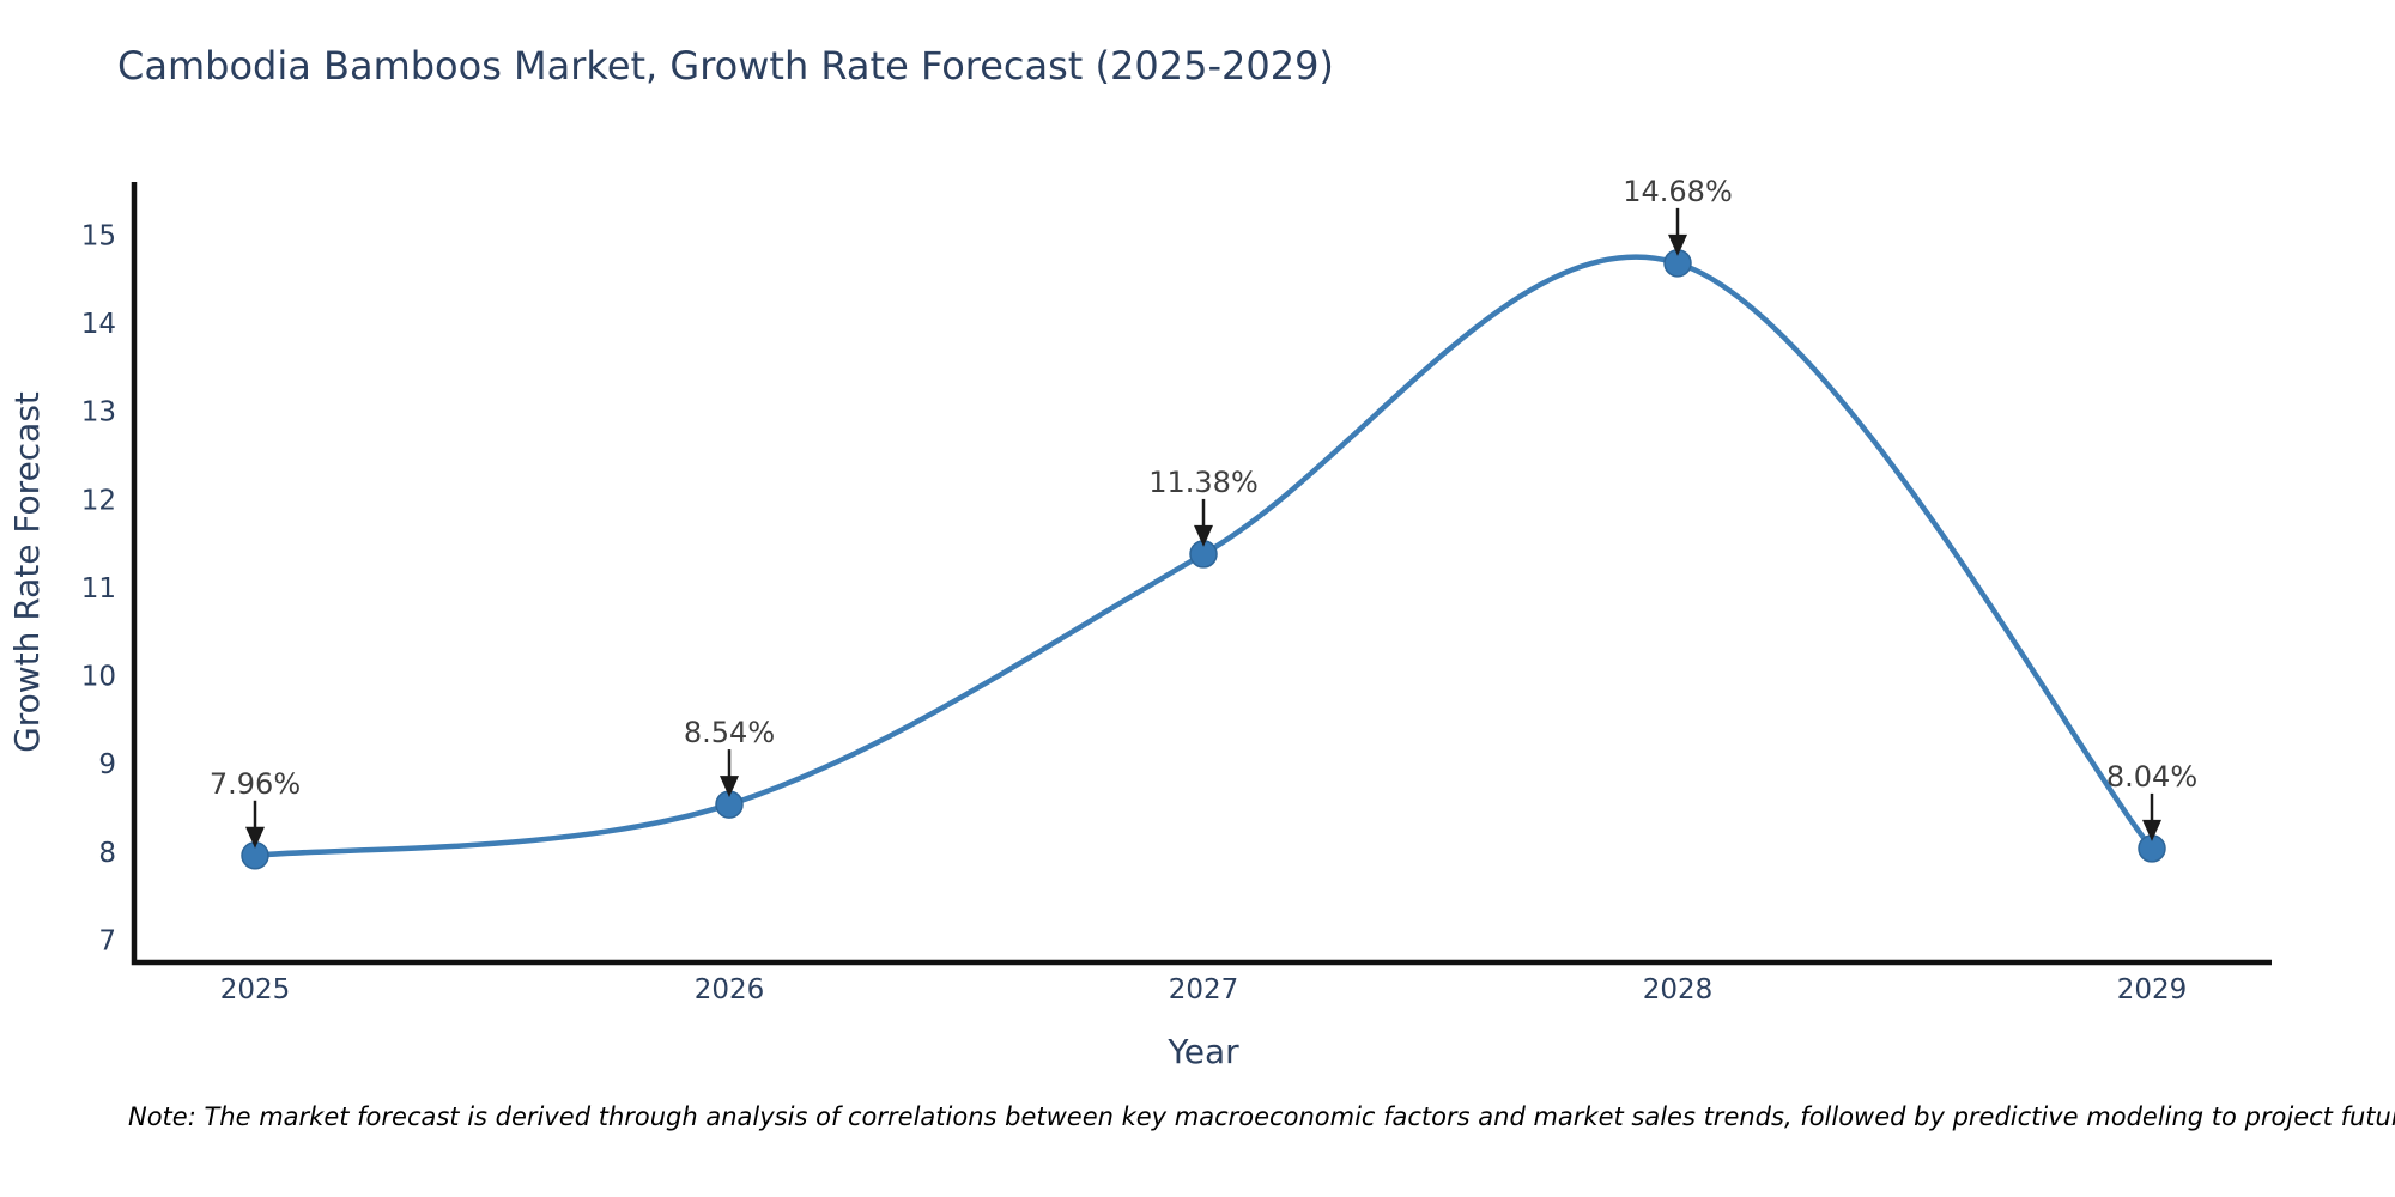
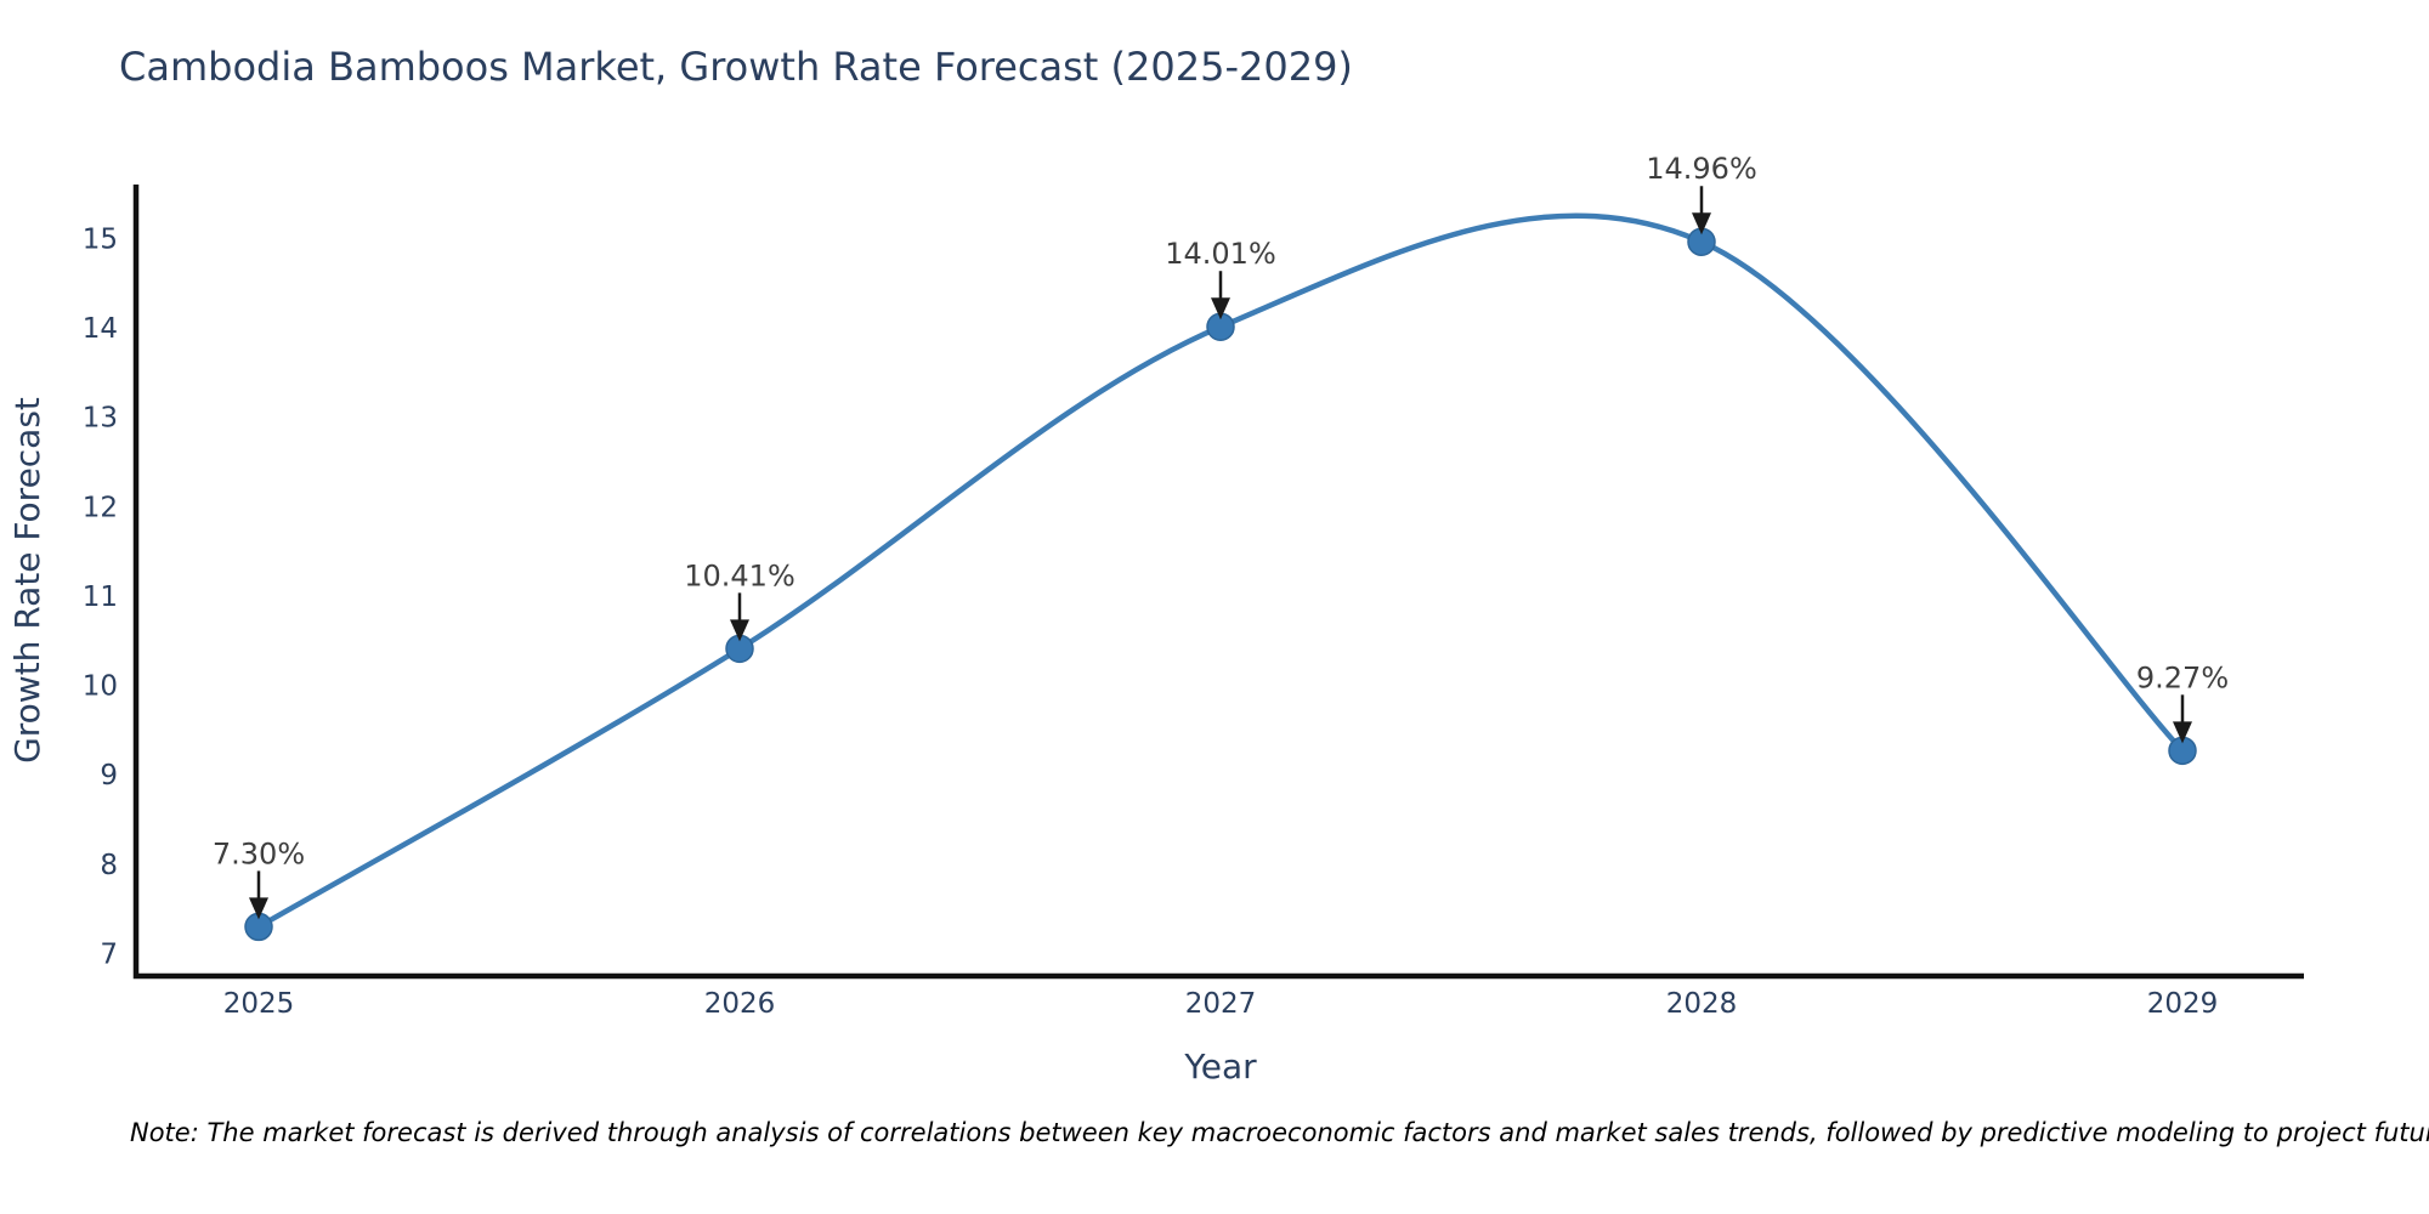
2025: 7.96% -> 7.30%
2026: 8.54% -> 10.41%
2027: 11.38% -> 14.01%
2028: 14.68% -> 14.96%
2029: 8.04% -> 9.27%
